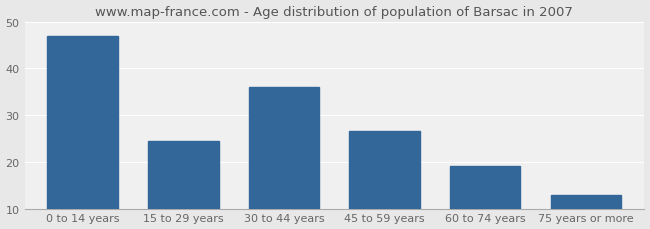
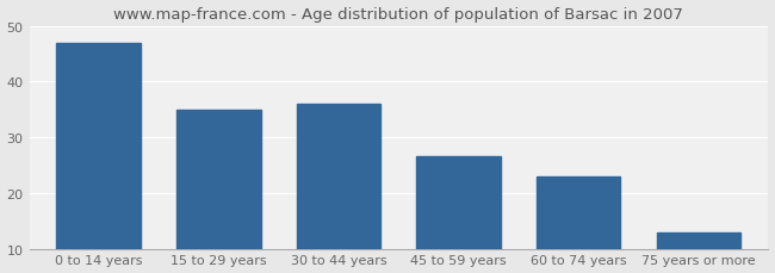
15 to 29 years: 24.5 -> 35.0
60 to 74 years: 19.0 -> 23.0
